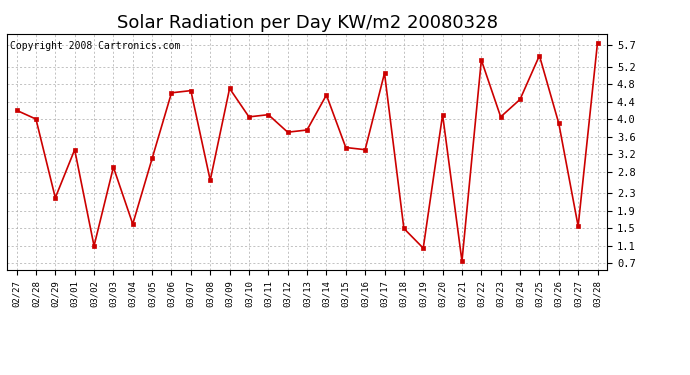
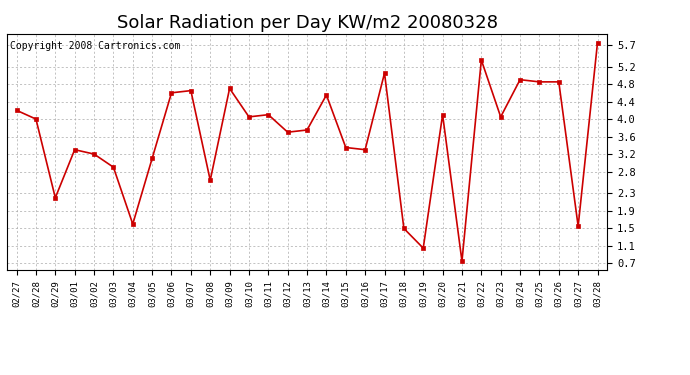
03/02: 1.10 -> 3.20
03/24: 4.45 -> 4.90
03/25: 5.45 -> 4.85
03/26: 3.90 -> 4.85
